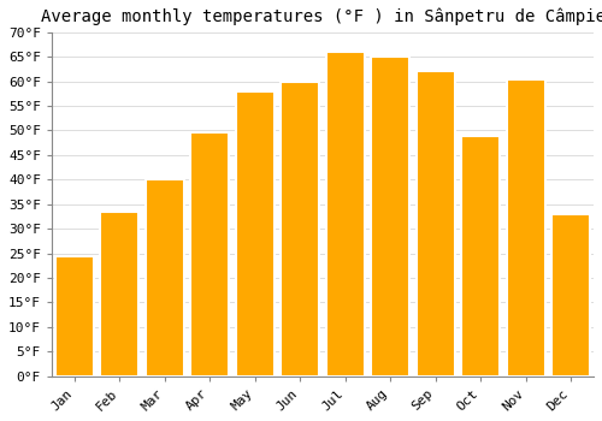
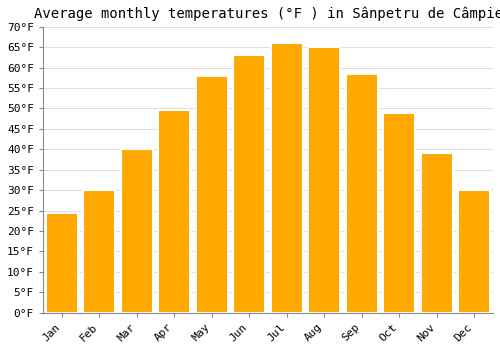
Feb: 33.5°F -> 30.0°F
Jun: 60.0°F -> 63.0°F
Sep: 62.0°F -> 58.5°F
Nov: 60.5°F -> 39.0°F
Dec: 33.0°F -> 30.0°F
